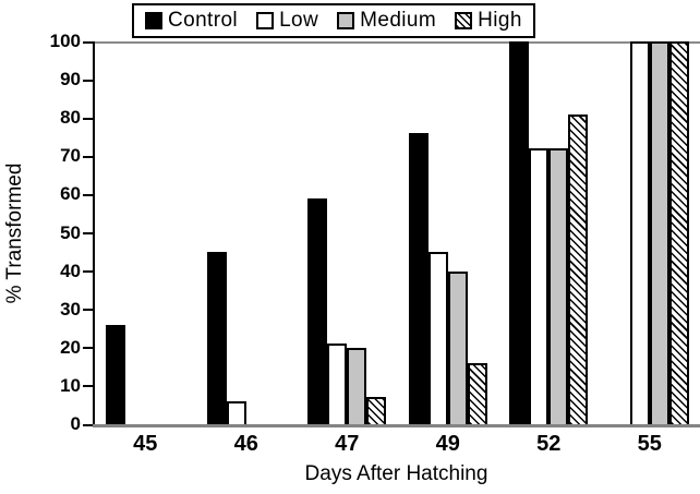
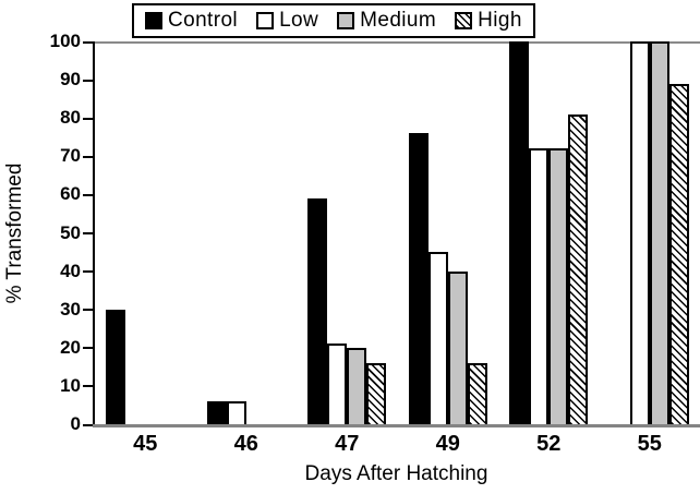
Control/45: 26 -> 30
Control/46: 45 -> 6
High/47: 7 -> 16
High/55: 100 -> 89
